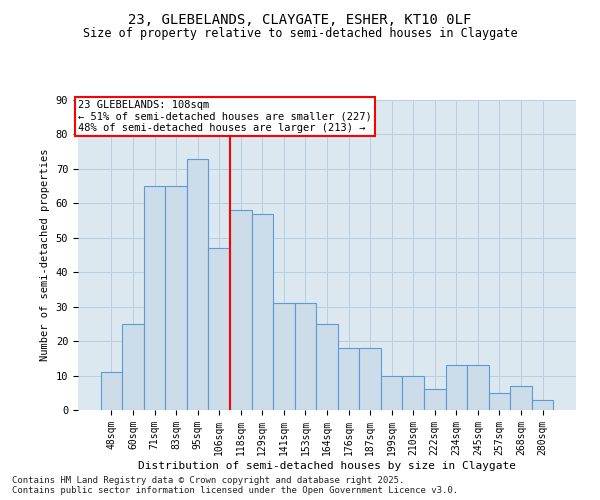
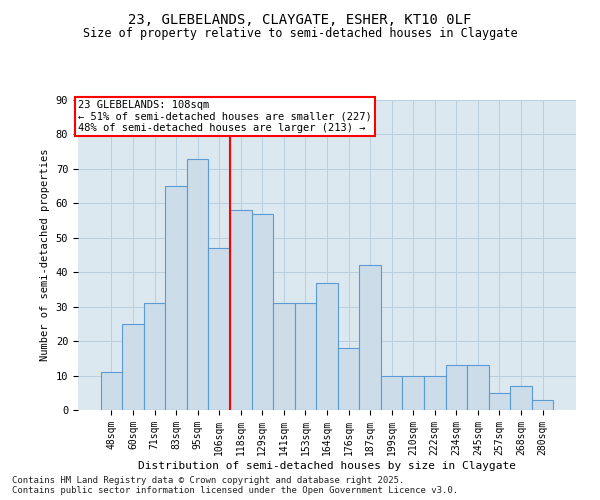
71sqm: 65 -> 31
164sqm: 25 -> 37
187sqm: 18 -> 42
222sqm: 6 -> 10
